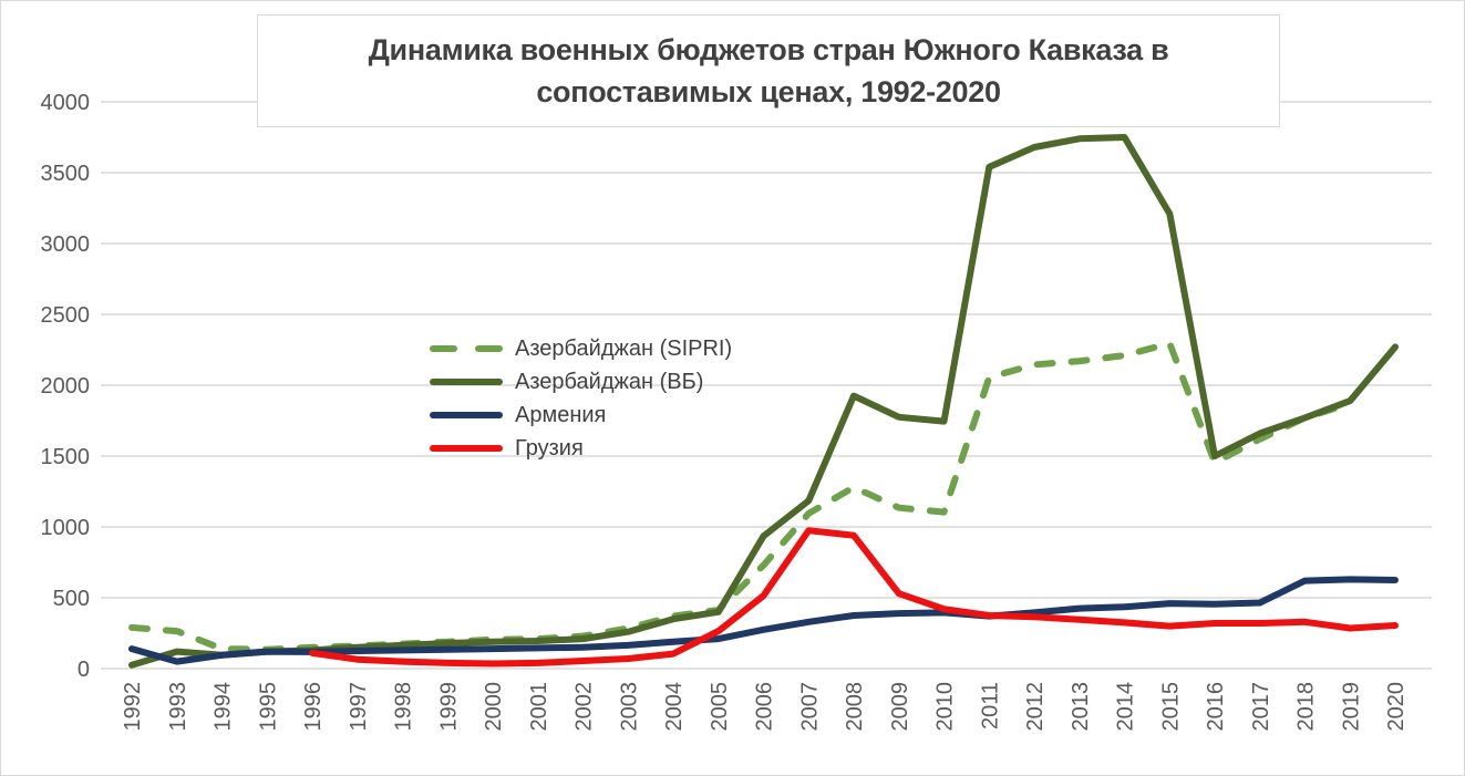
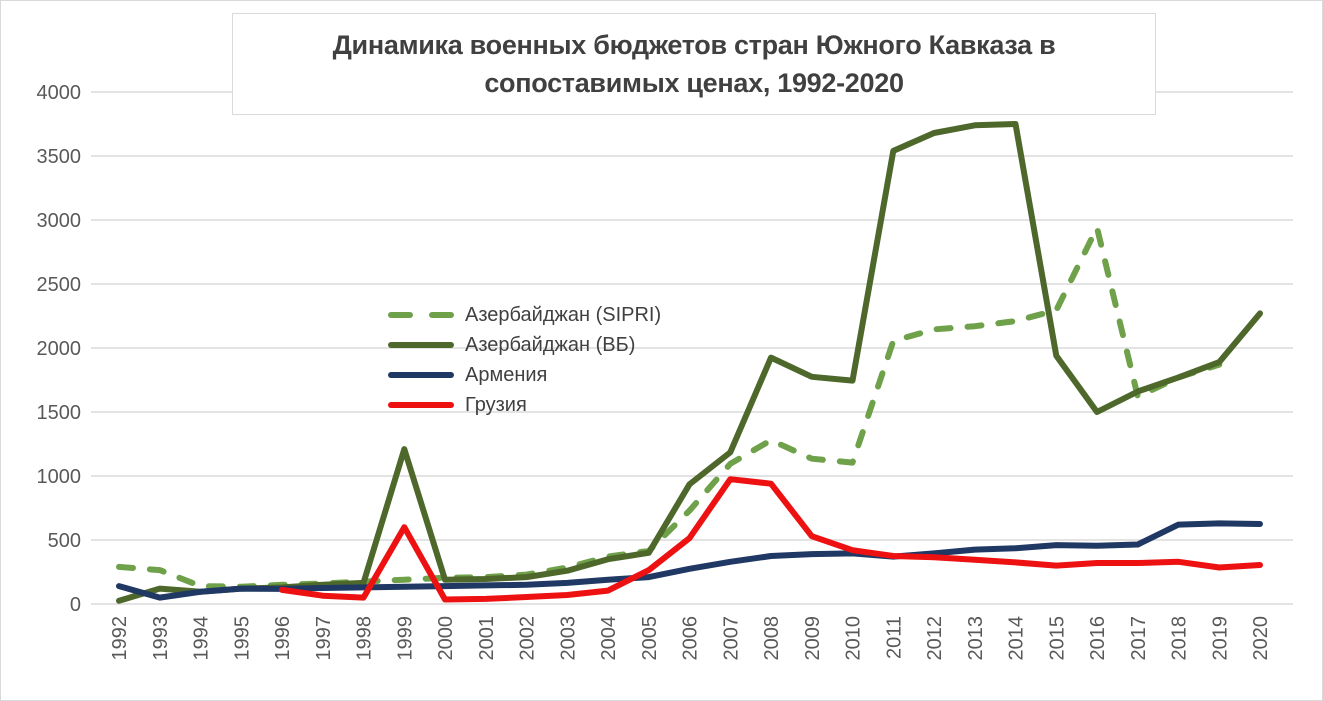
Азербайджан (ВБ)/1999: 180 -> 1210
Грузия/1999: 40 -> 600
Азербайджан (ВБ)/2015: 3210 -> 1940
Азербайджан (SIPRI)/2016: 1460 -> 2940
